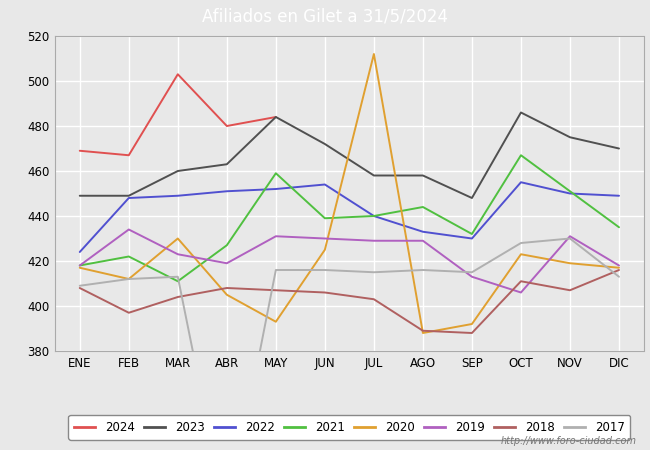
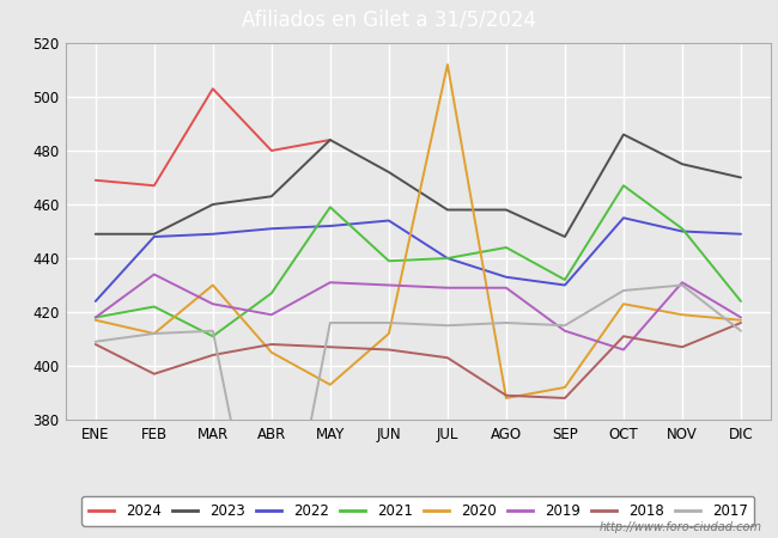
2020/JUN: 425 -> 412
2021/DIC: 435 -> 424
